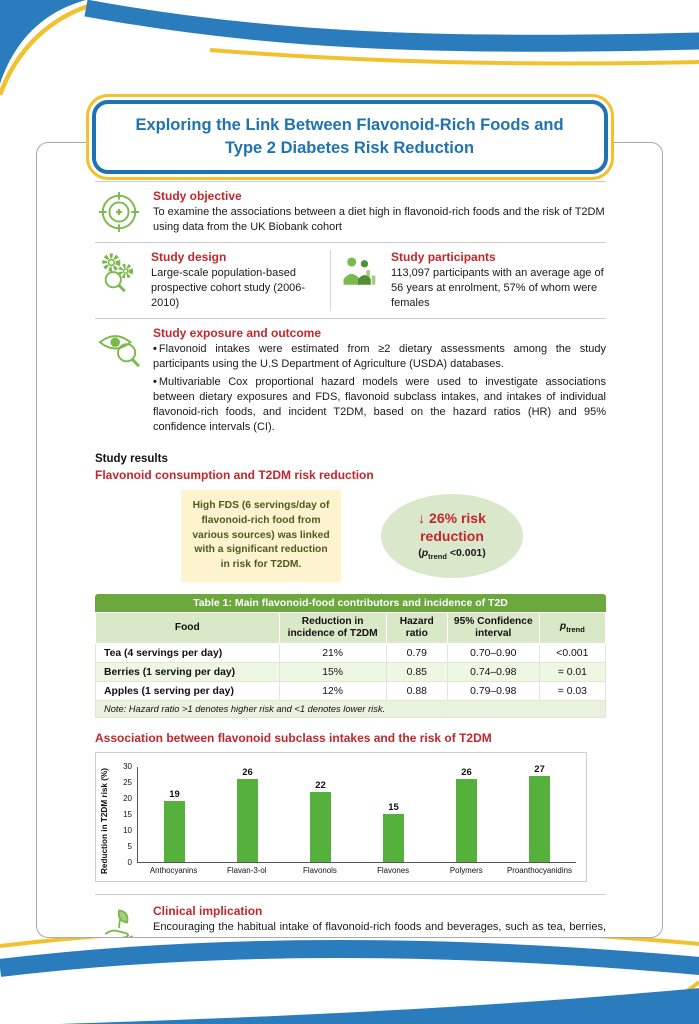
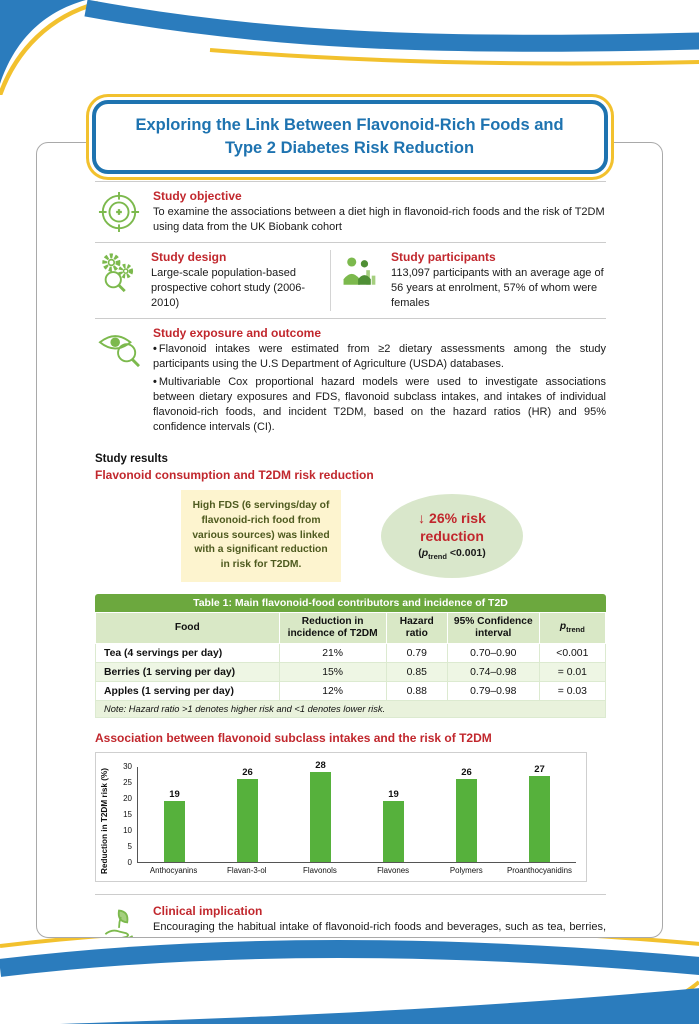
Flavonols: 22 -> 28
Flavones: 15 -> 19
